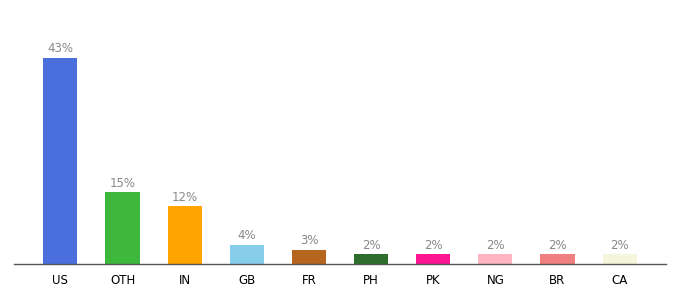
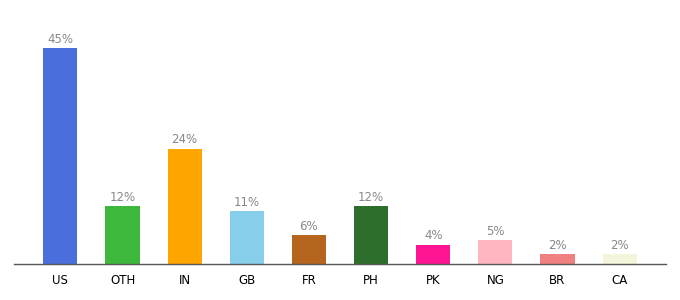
US: 43% -> 45%
OTH: 15% -> 12%
IN: 12% -> 24%
GB: 4% -> 11%
FR: 3% -> 6%
PH: 2% -> 12%
PK: 2% -> 4%
NG: 2% -> 5%
